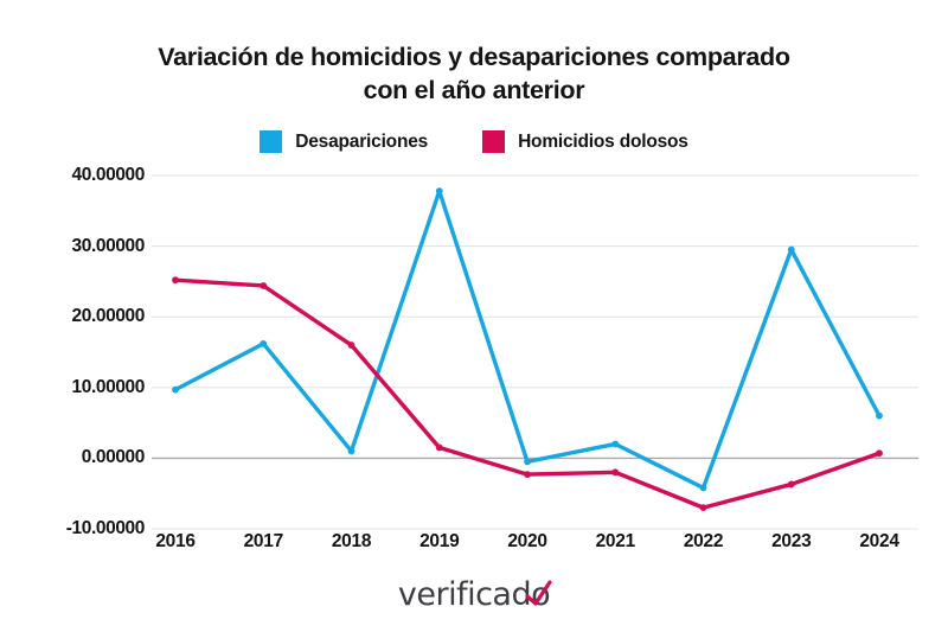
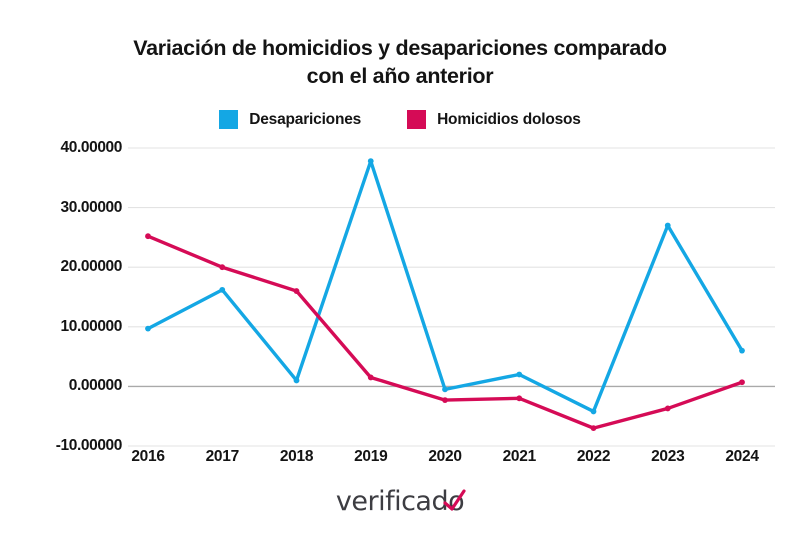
Homicidios dolosos/2017: 24 -> 20
Desapariciones/2023: 30 -> 27
